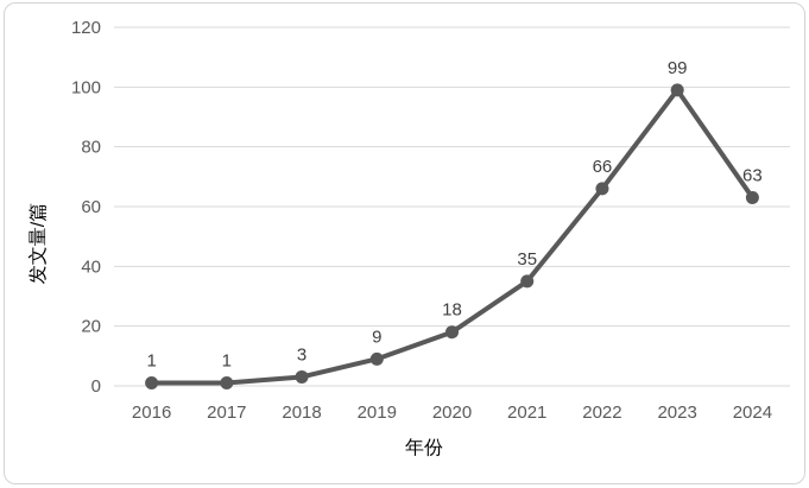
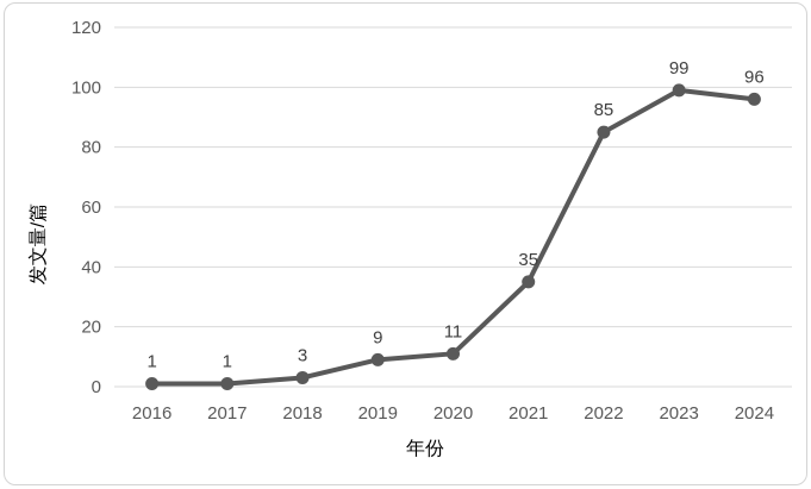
2020: 18 -> 11
2022: 66 -> 85
2024: 63 -> 96
